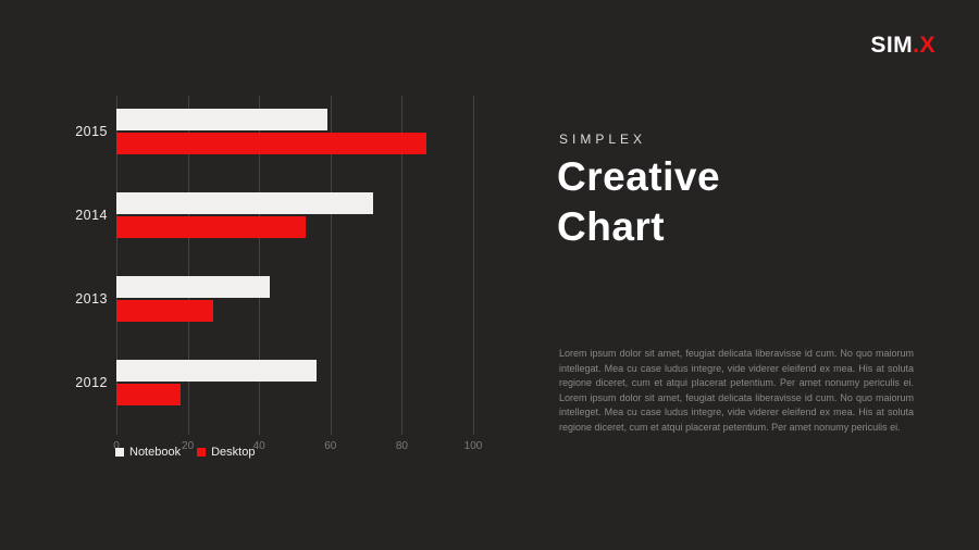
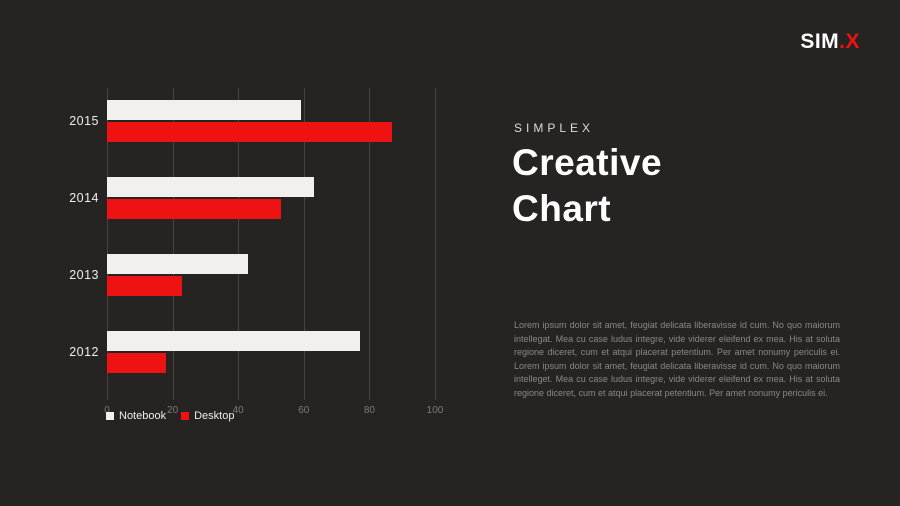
Notebook/2014: 72 -> 63
Desktop/2013: 27 -> 23
Notebook/2012: 56 -> 77
